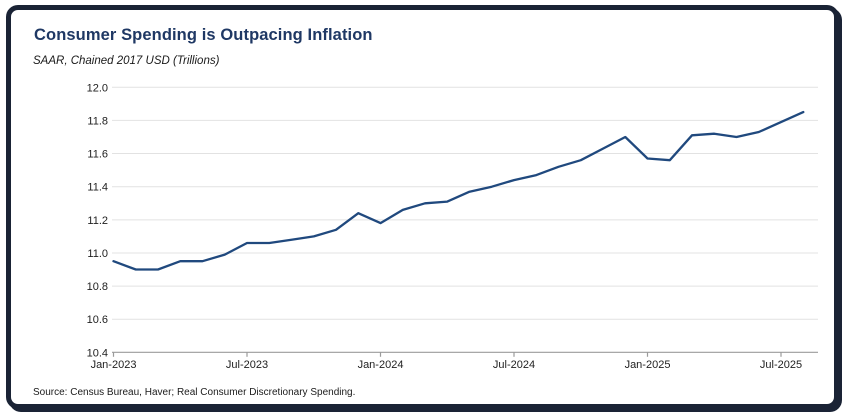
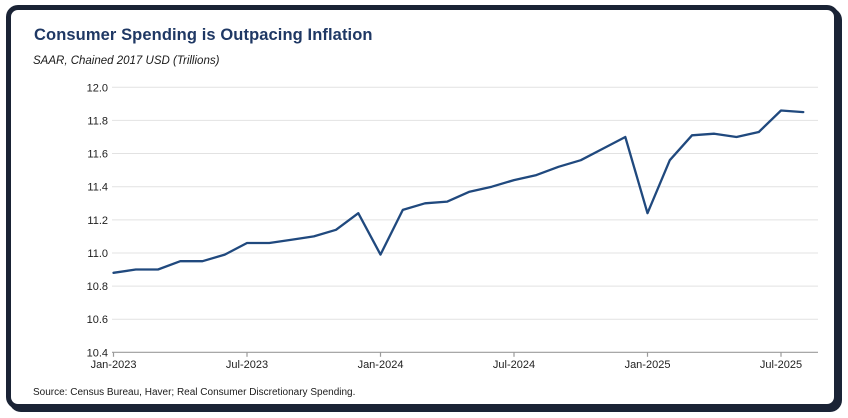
Jan-2023: 10.95 -> 10.88
Jan-2024: 11.18 -> 10.99
Jan-2025: 11.57 -> 11.24
Jul-2025: 11.79 -> 11.86
